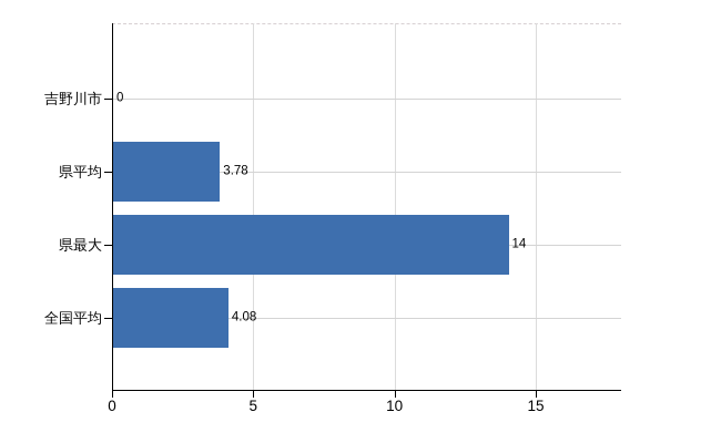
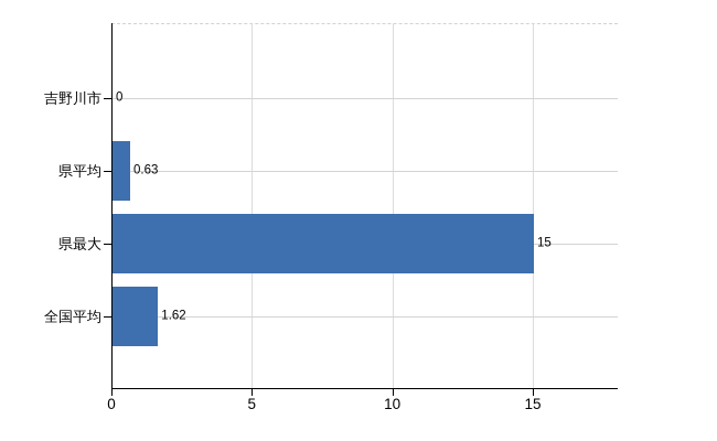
県平均: 3.78 -> 0.63
県最大: 14 -> 15
全国平均: 4.08 -> 1.62
